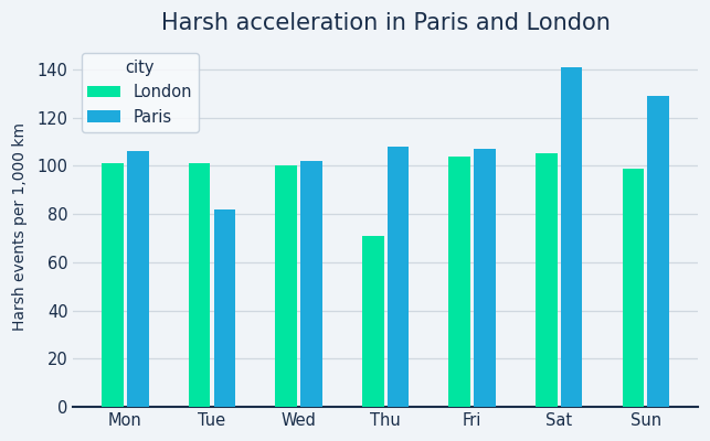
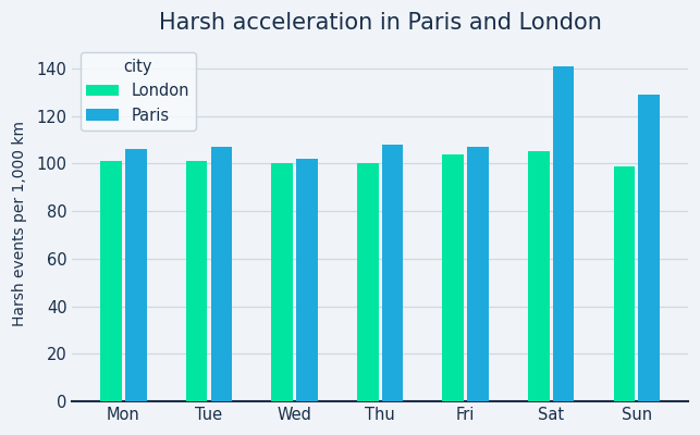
Paris/Tue: 82 -> 107
London/Thu: 71 -> 100
